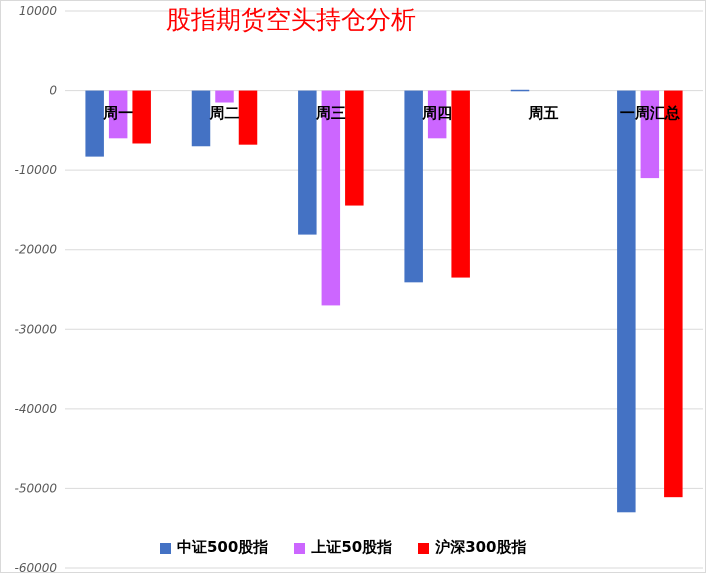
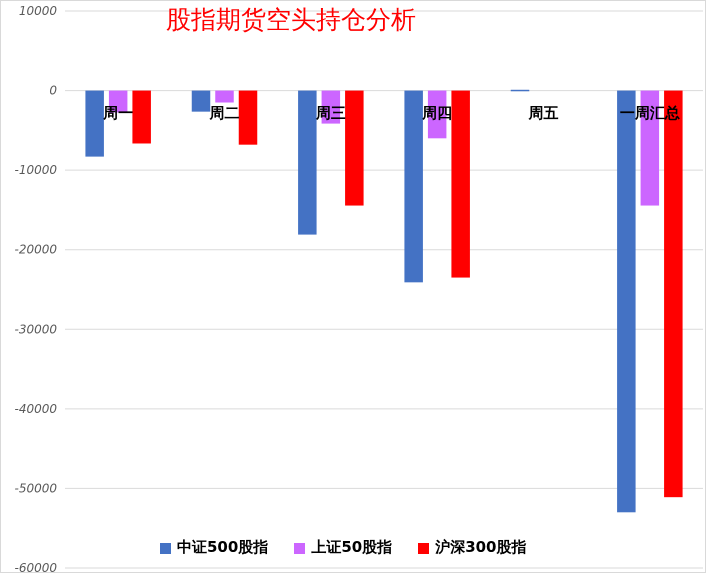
上证50股指/周一: -6000 -> -3000
中证500股指/周二: -7000 -> -3000
上证50股指/周三: -27000 -> -4000
上证50股指/一周汇总: -11000 -> -14000
